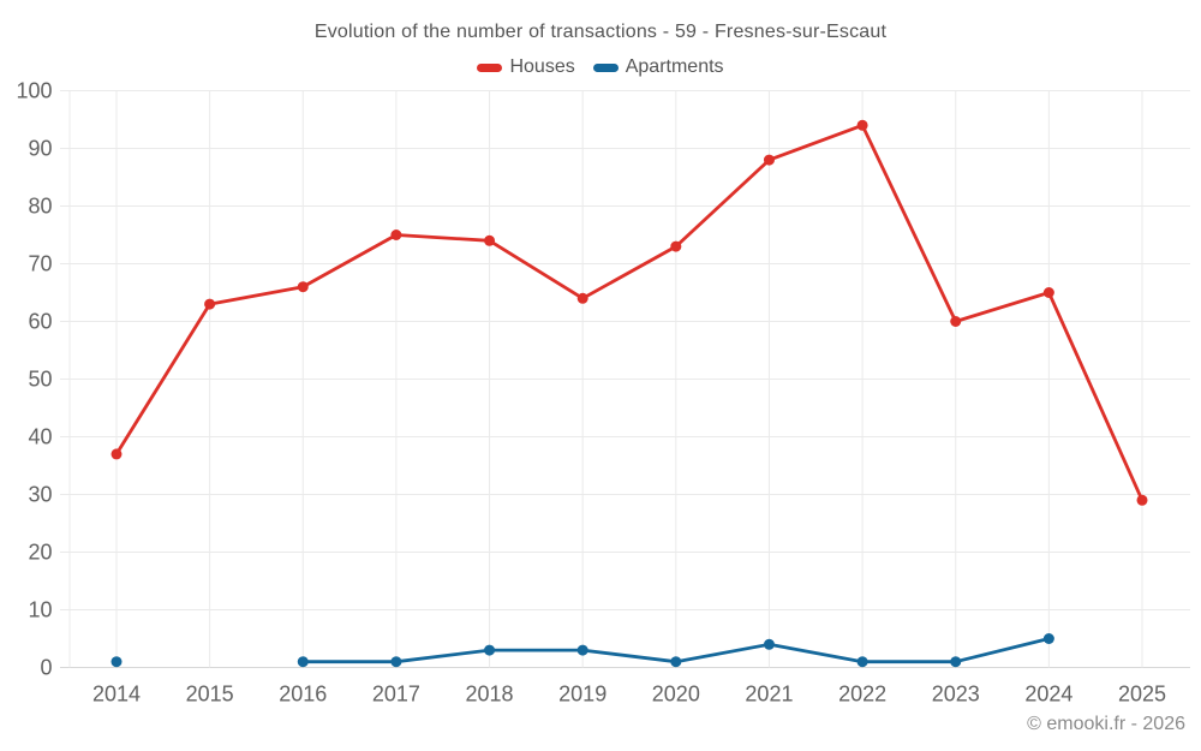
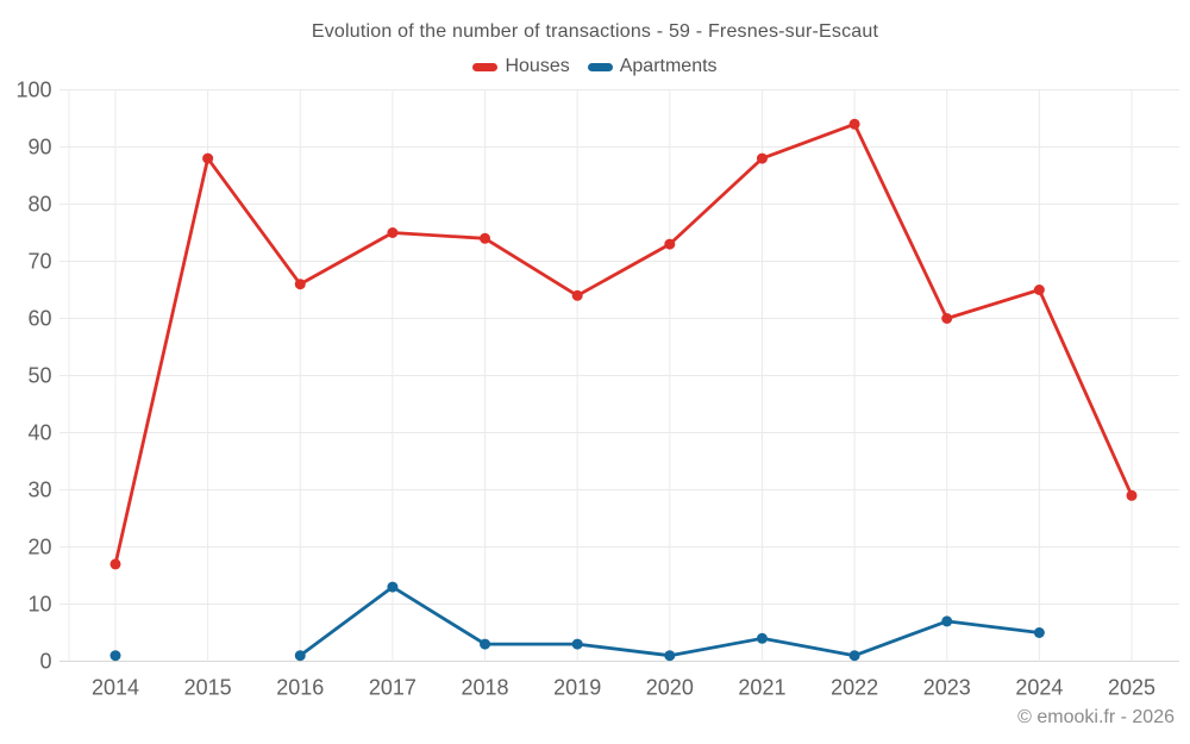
Houses/2014: 37 -> 17
Houses/2015: 63 -> 88
Apartments/2017: 1 -> 13
Apartments/2023: 1 -> 7
